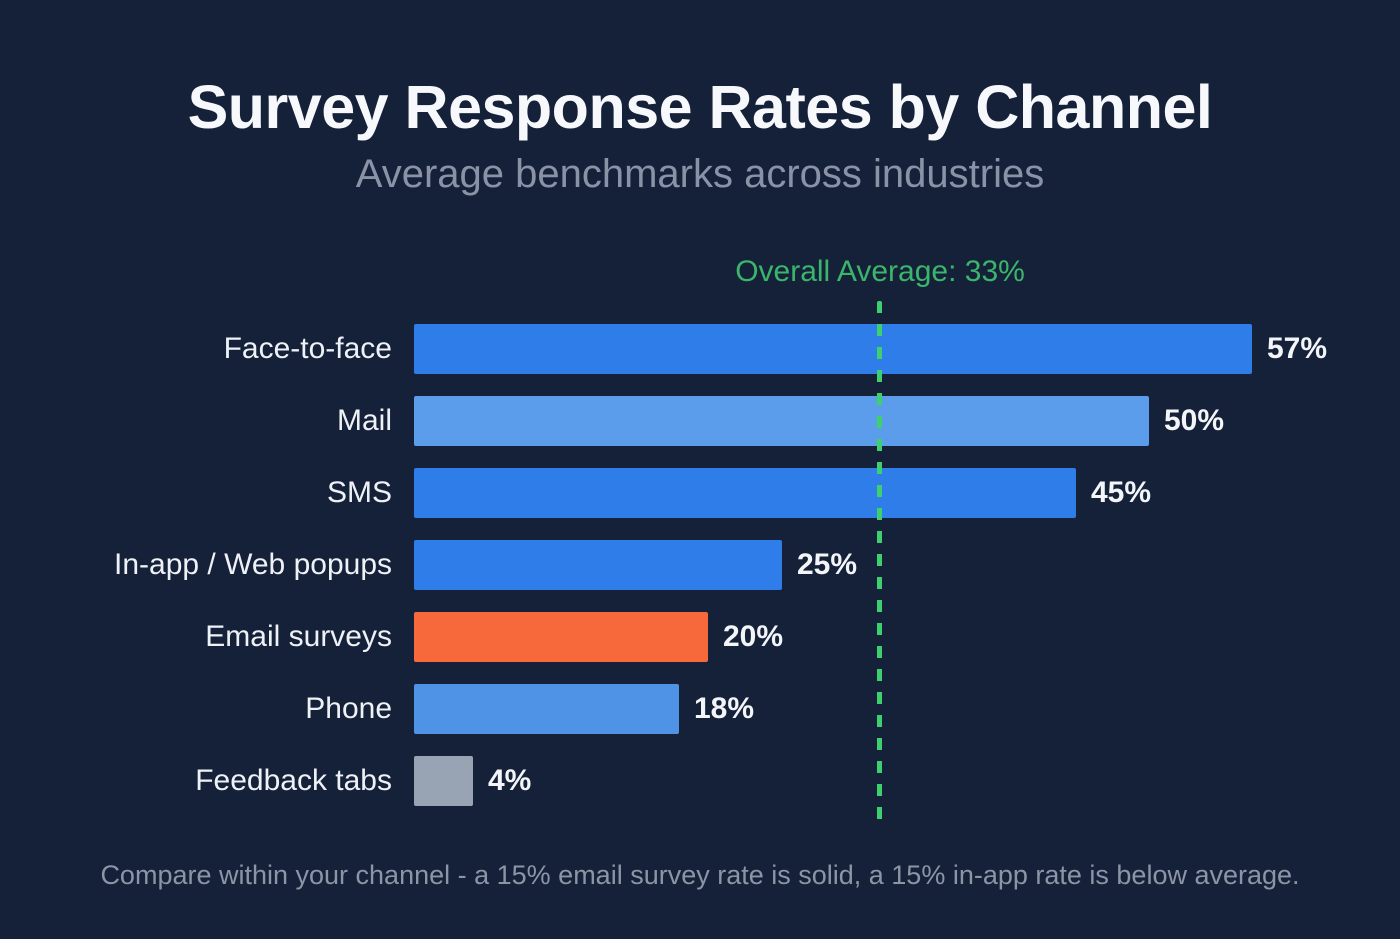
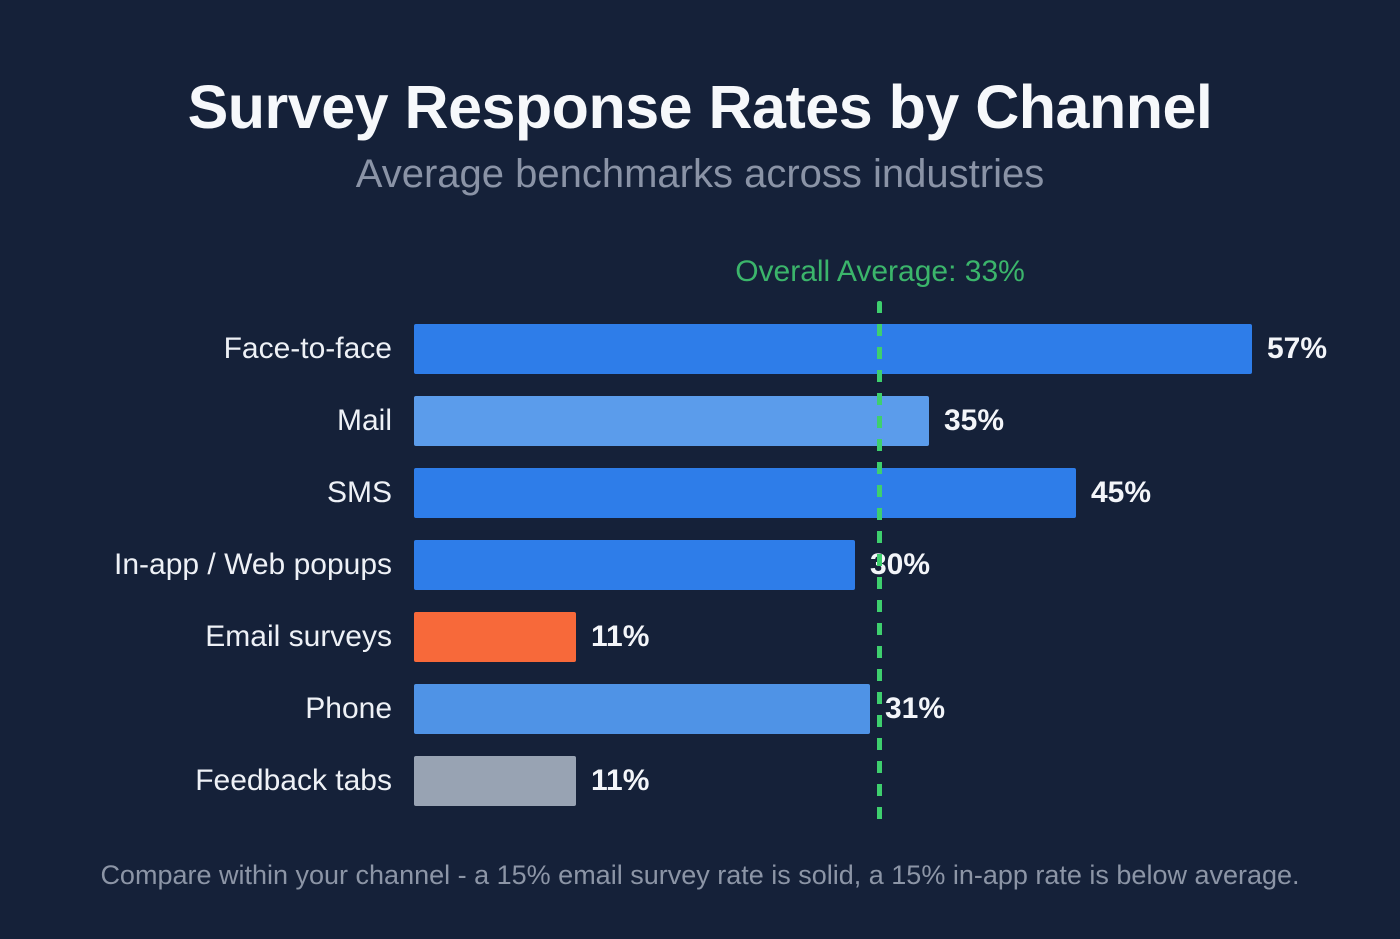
Mail: 50% -> 35%
In-app / Web popups: 25% -> 30%
Email surveys: 20% -> 11%
Phone: 18% -> 31%
Feedback tabs: 4% -> 11%
